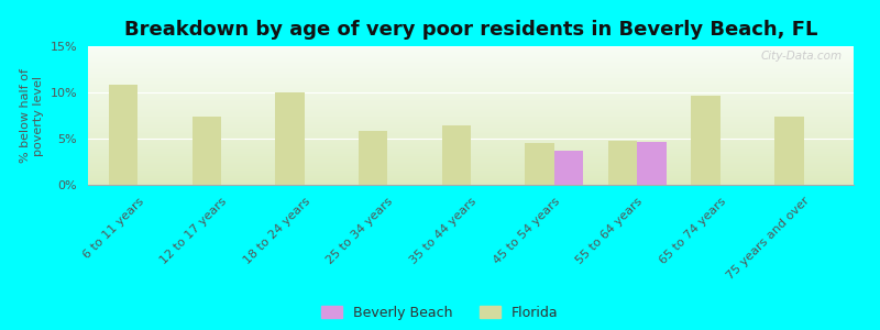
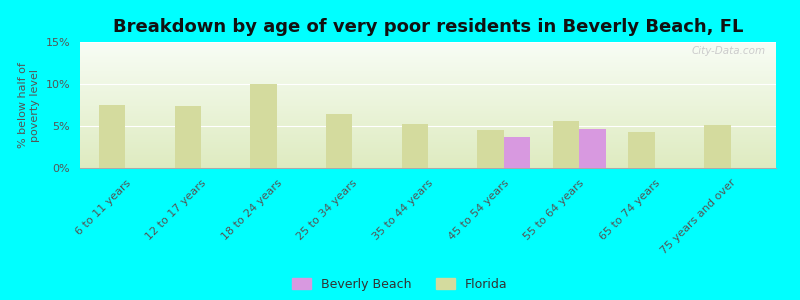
Florida/6 to 11 years: 10.8% -> 7.5%
Florida/25 to 34 years: 5.8% -> 6.4%
Florida/35 to 44 years: 6.4% -> 5.2%
Florida/55 to 64 years: 4.8% -> 5.6%
Florida/65 to 74 years: 9.6% -> 4.3%
Florida/75 years and over: 7.4% -> 5.1%
